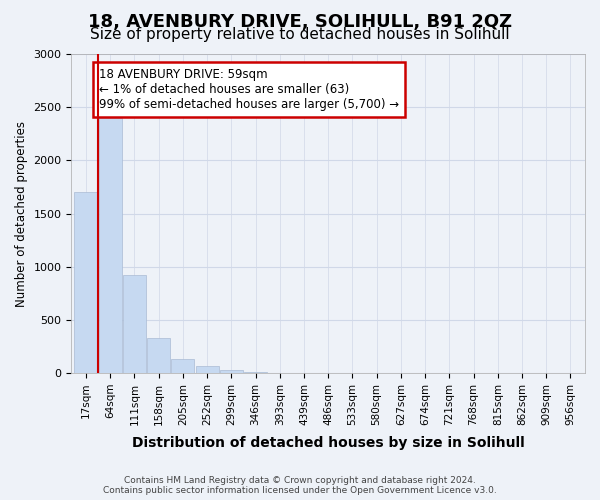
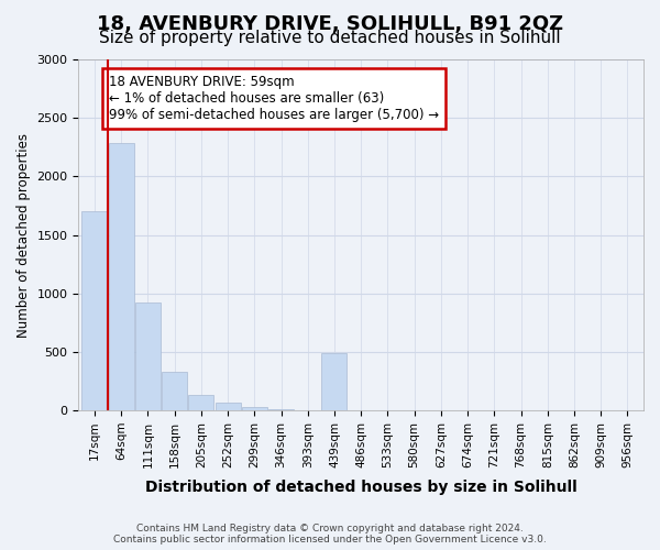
64sqm: 2400 -> 2290
439sqm: 0 -> 490
